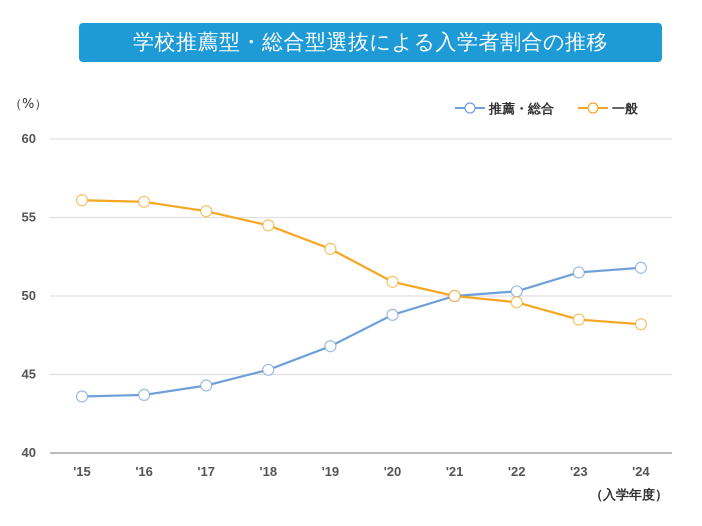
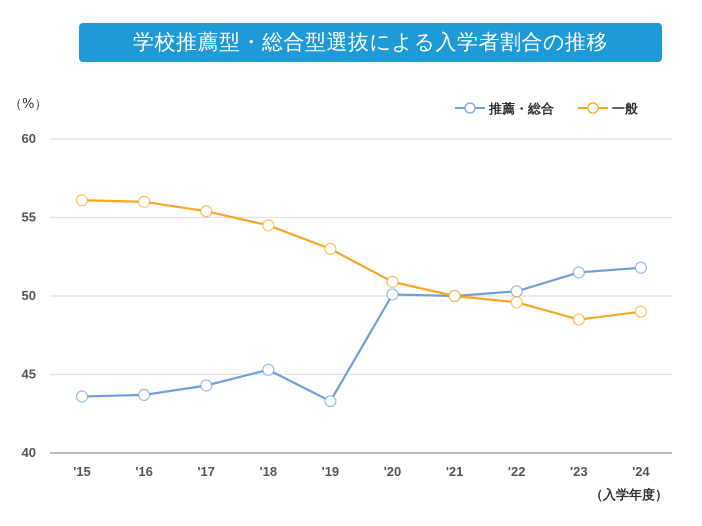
推薦・総合/'19: 46.8 -> 43.3
推薦・総合/'20: 48.8 -> 50.1
一般/'24: 48.2 -> 49.0
